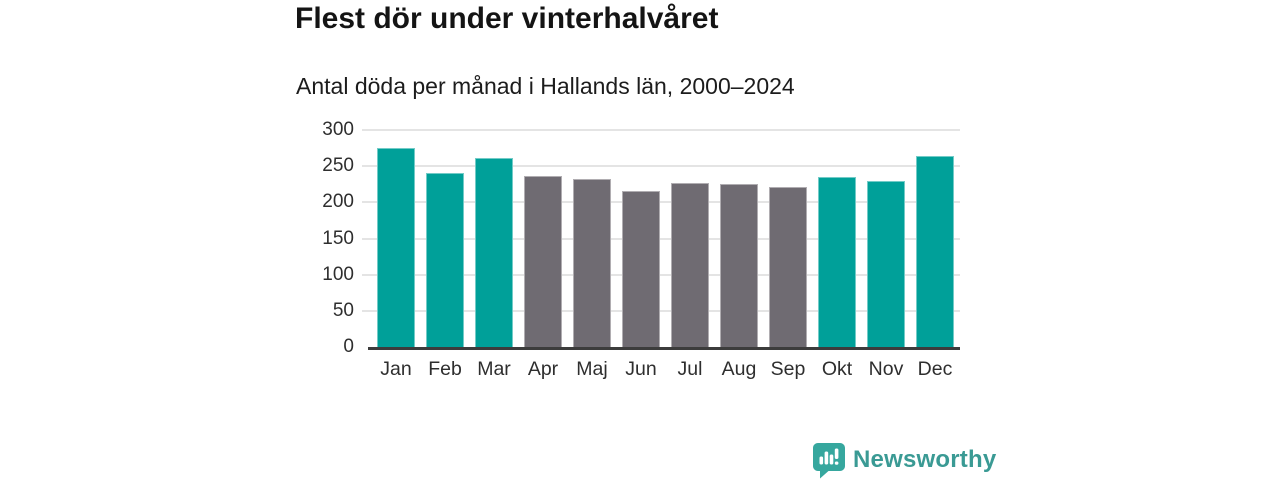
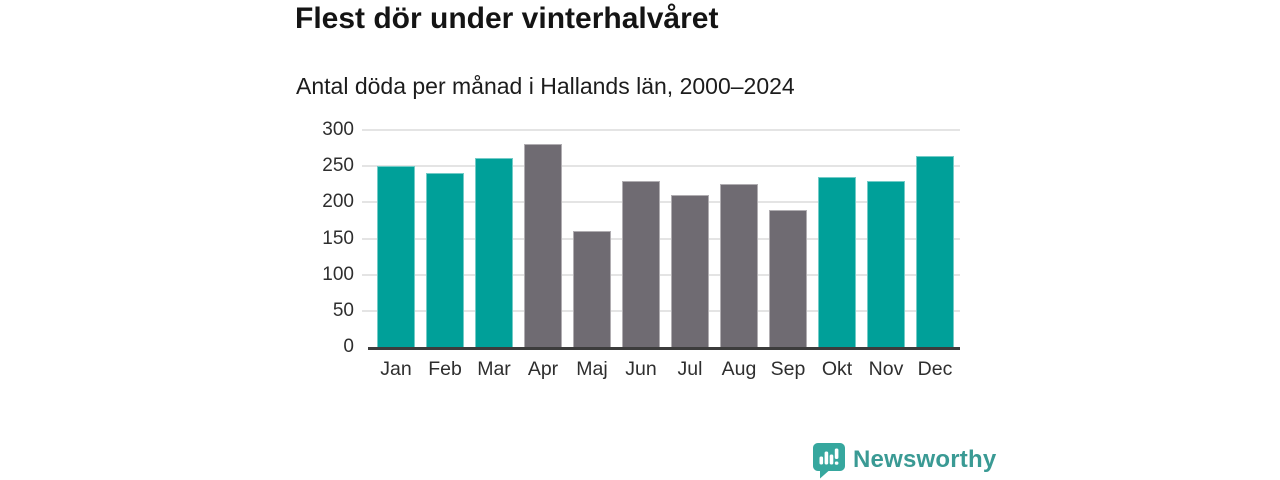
Jan: 280 -> 250
Apr: 240 -> 280
Maj: 230 -> 160
Jun: 220 -> 230
Jul: 230 -> 210
Sep: 220 -> 190
